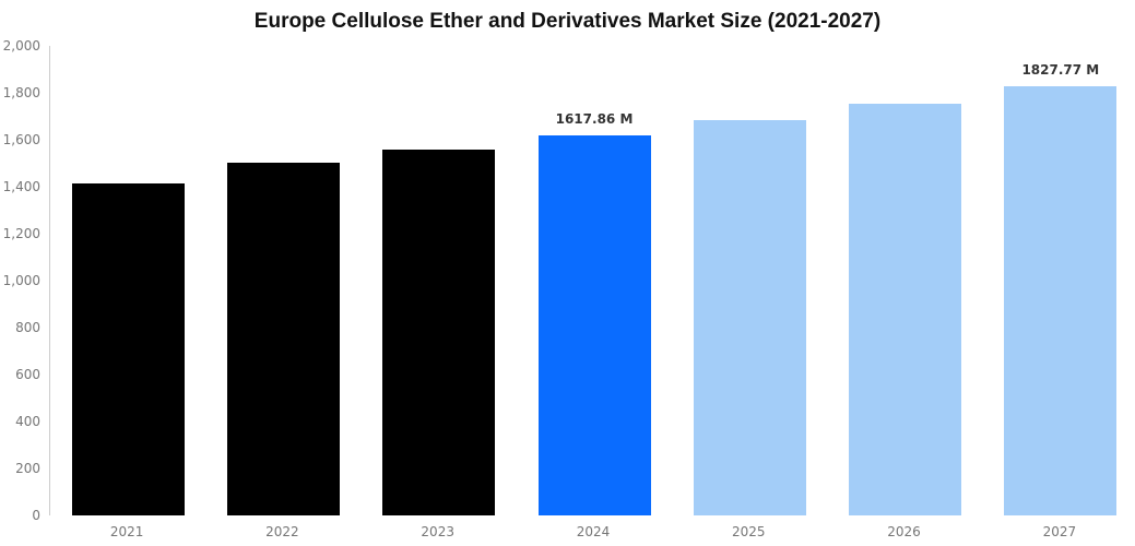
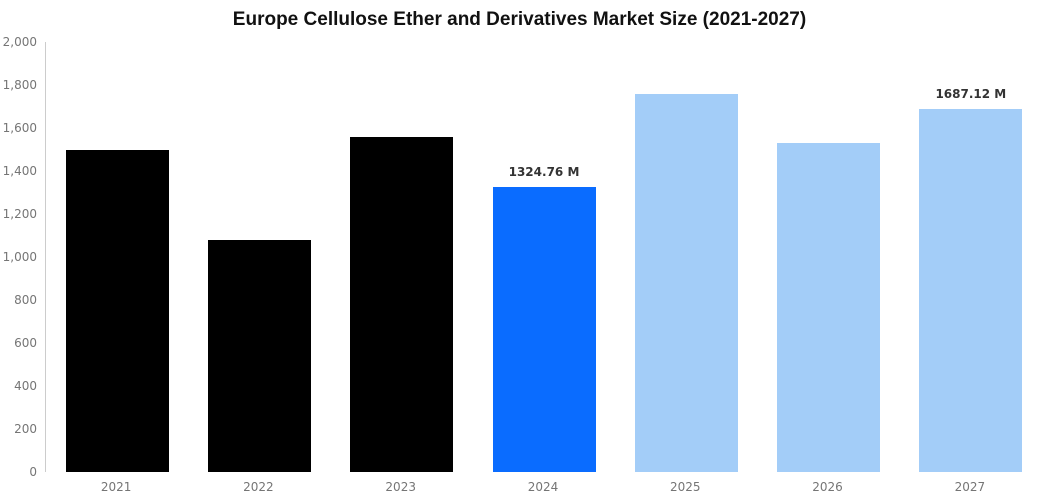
2021: 1420 -> 1500
2022: 1500 -> 1080
2024: 1617.86 -> 1324.76
2025: 1680 -> 1760
2026: 1750 -> 1530
2027: 1827.77 -> 1687.12
